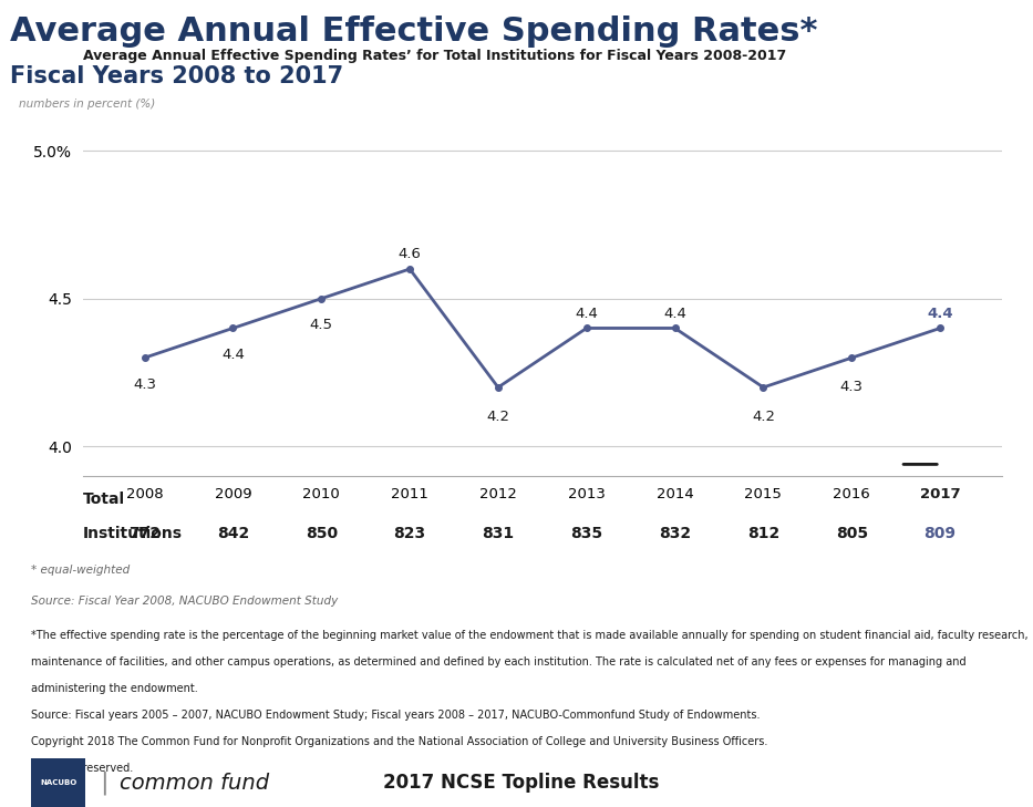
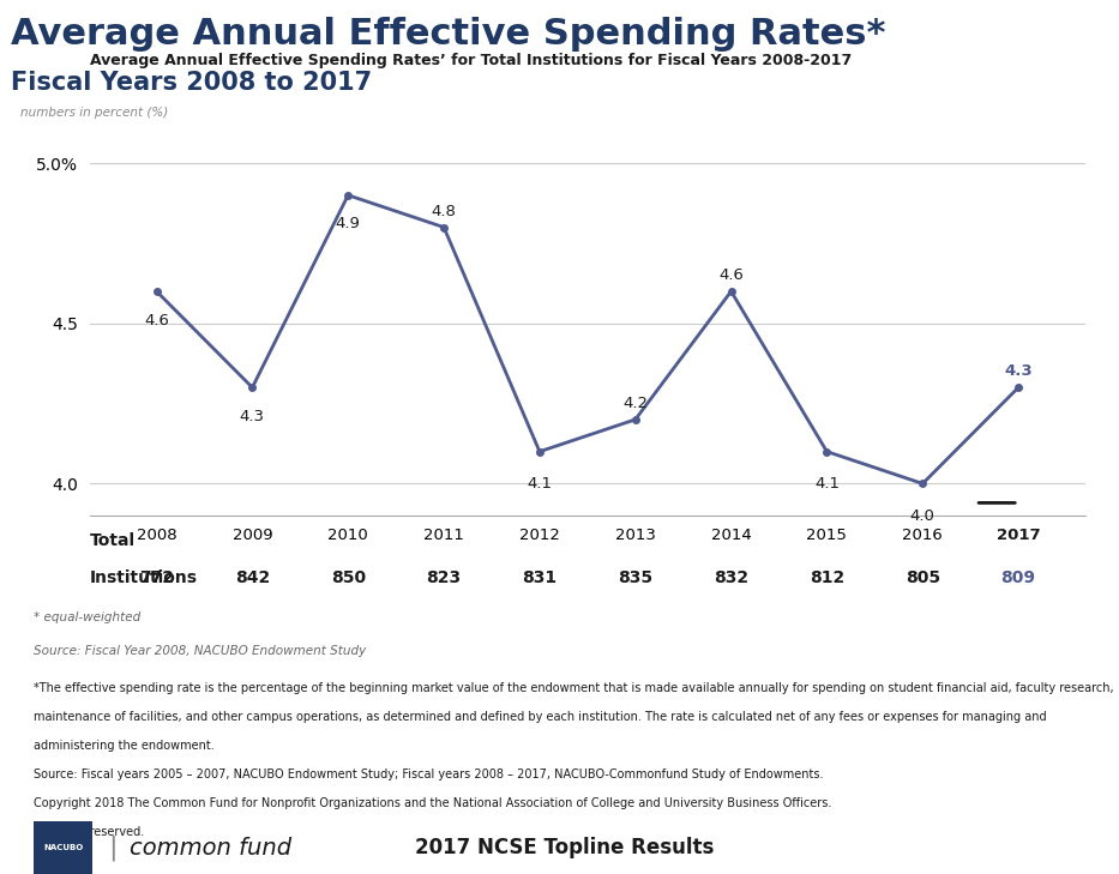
2008: 4.3 -> 4.6
2009: 4.4 -> 4.3
2010: 4.5 -> 4.9
2011: 4.6 -> 4.8
2012: 4.2 -> 4.1
2013: 4.4 -> 4.2
2014: 4.4 -> 4.6
2015: 4.2 -> 4.1
2016: 4.3 -> 4.0
2017: 4.4 -> 4.3
